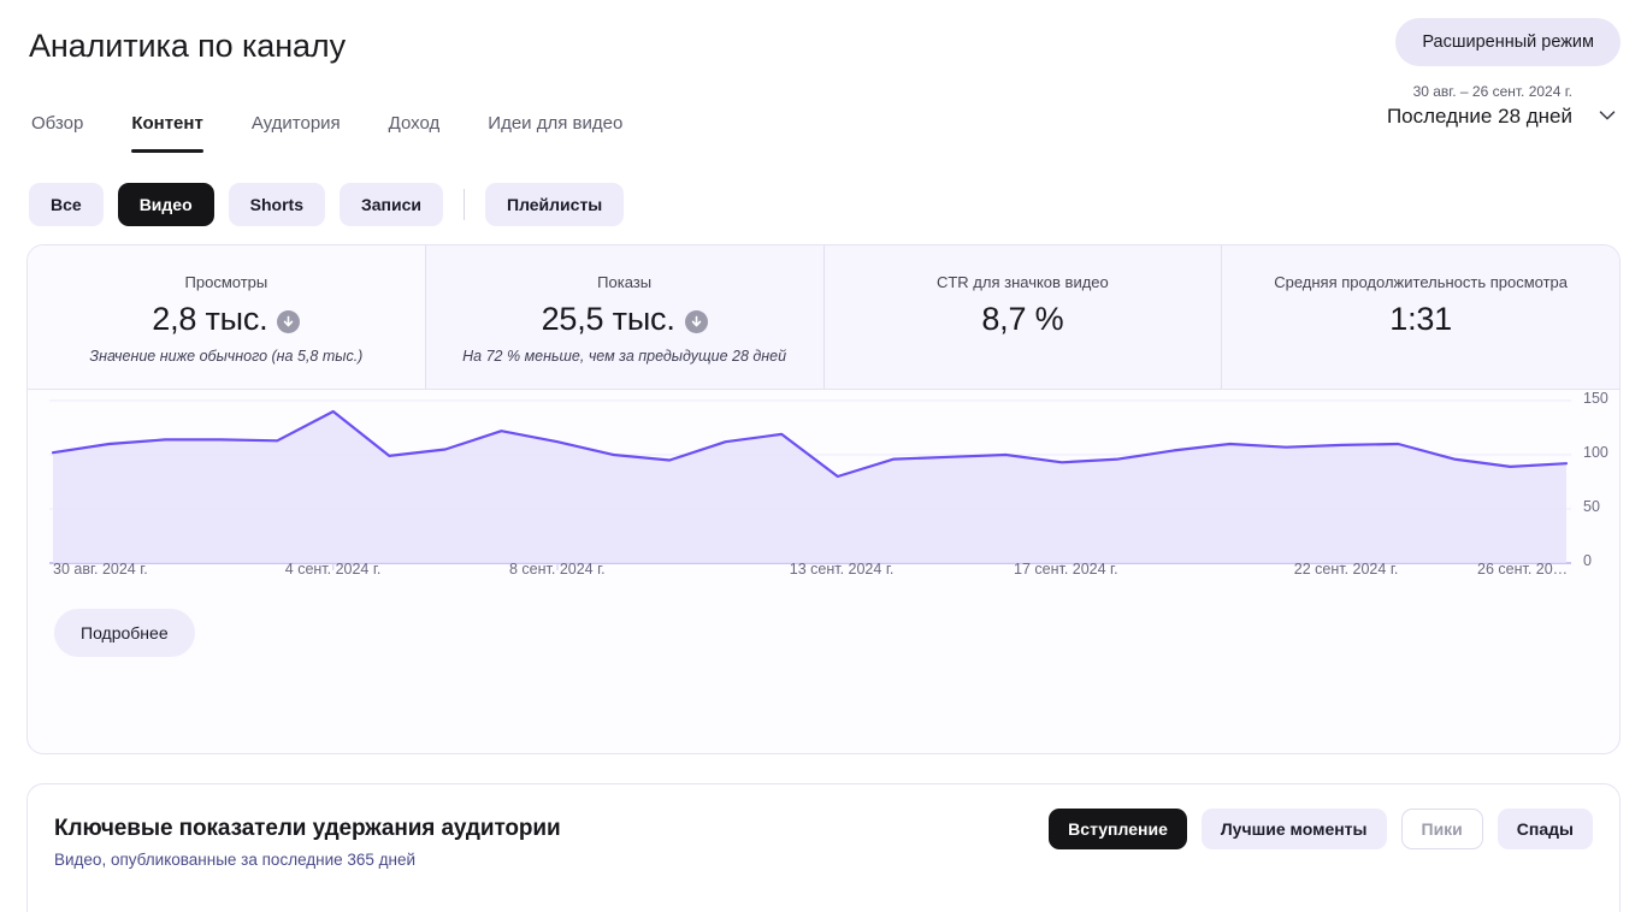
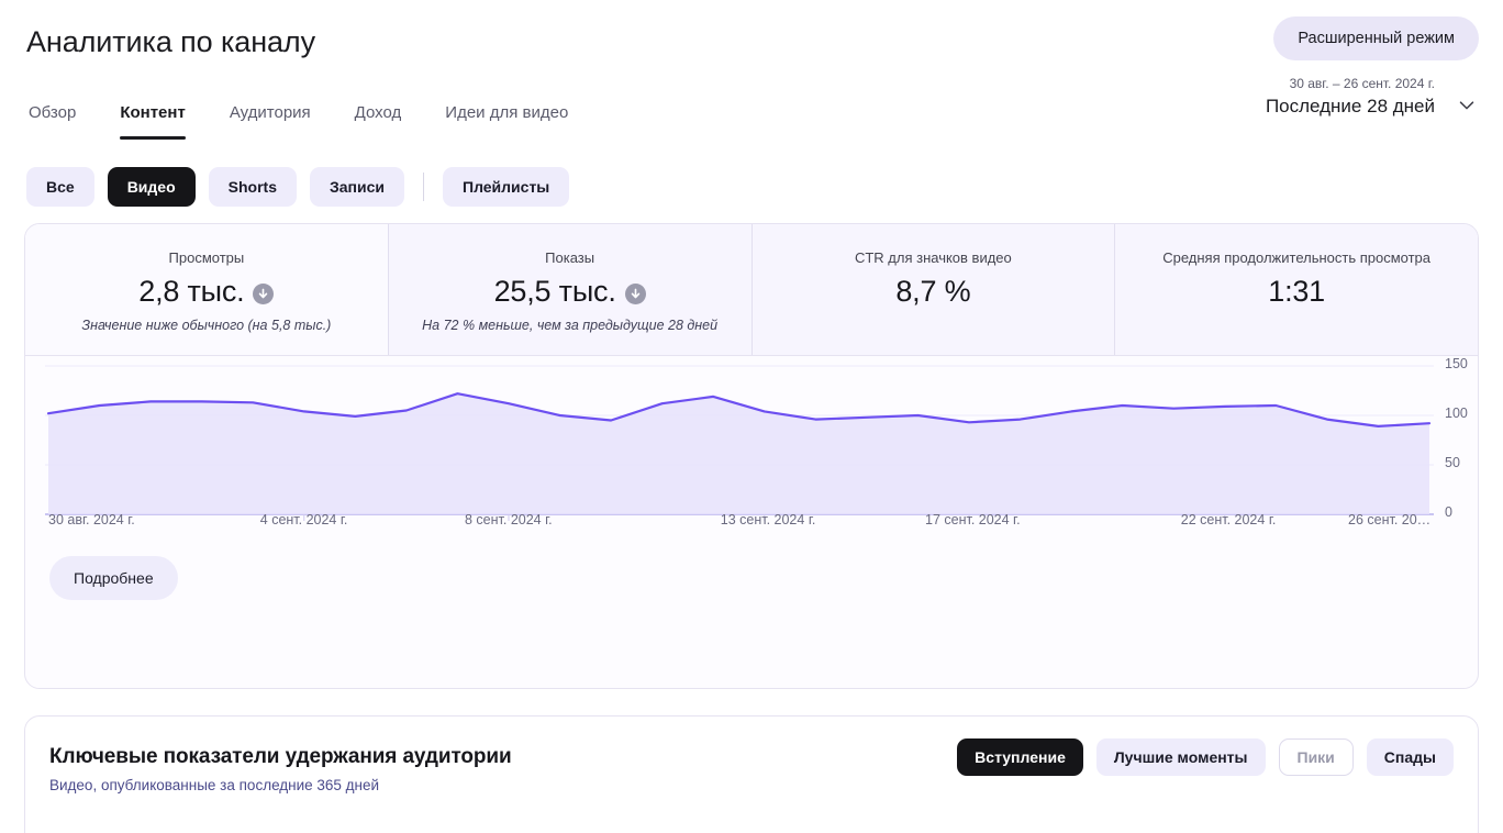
4 сент. 2024 г.: 140 -> 100
13 сент. 2024 г.: 80 -> 100
